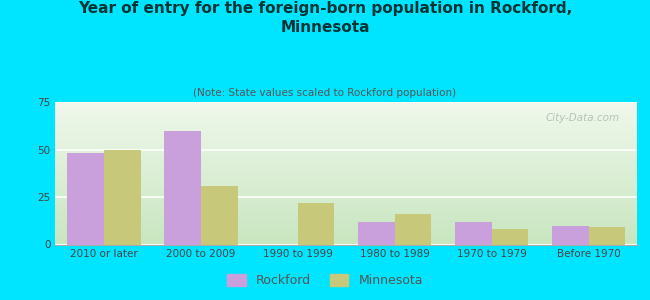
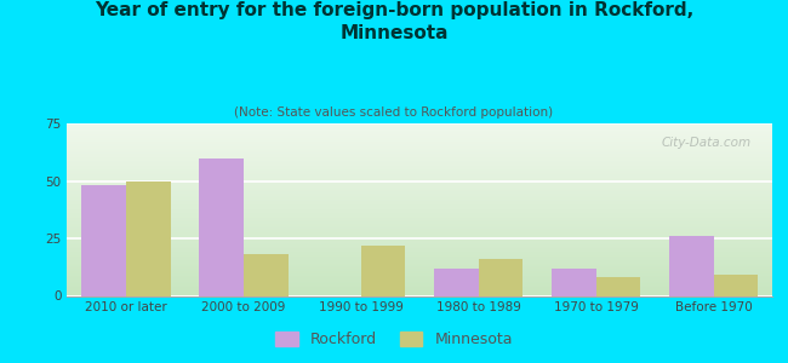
Minnesota/2000 to 2009: 31 -> 18
Rockford/Before 1970: 10 -> 26
